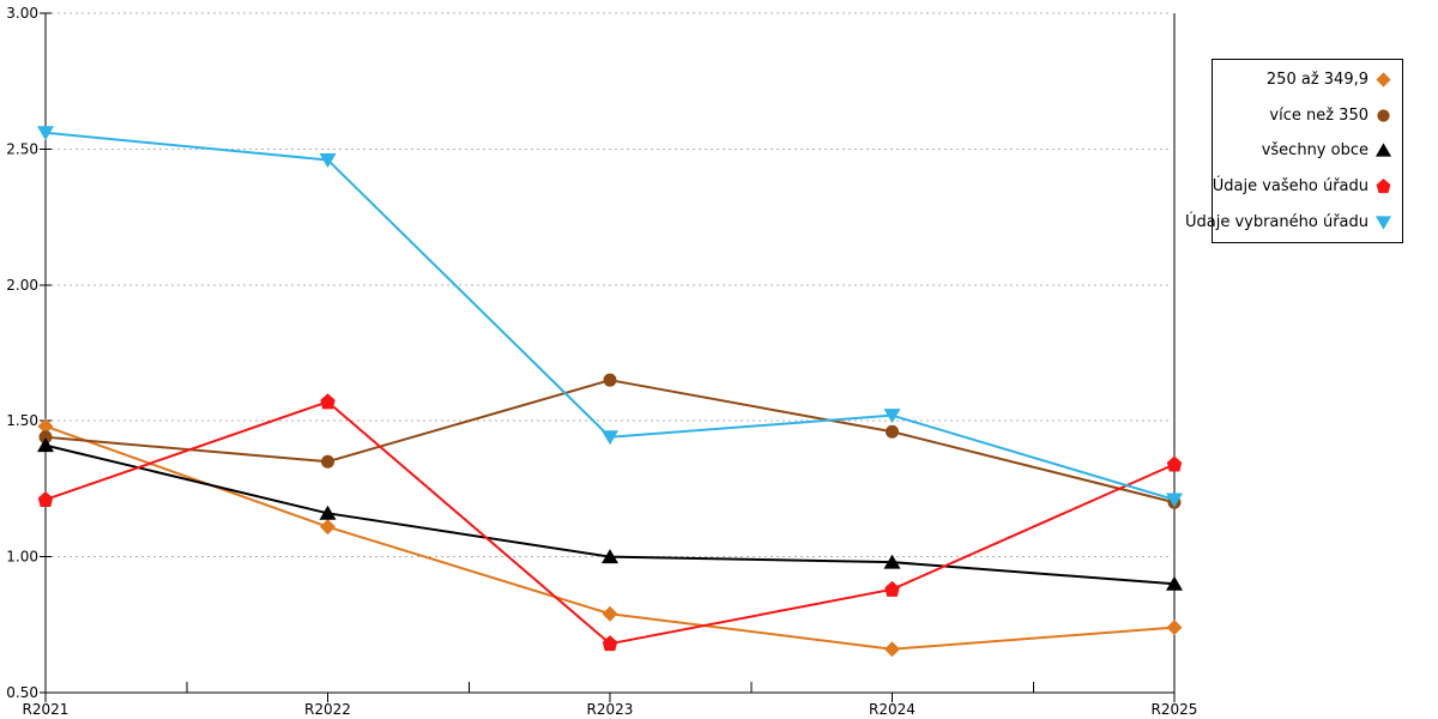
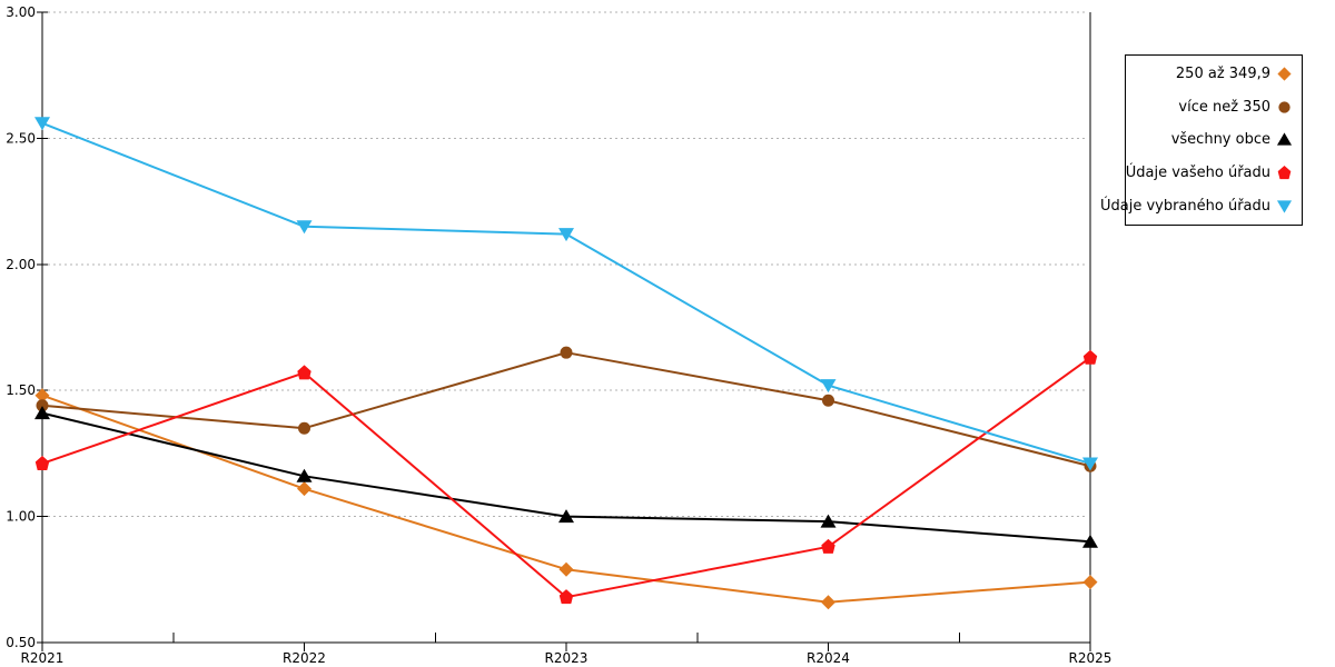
Údaje vybraného úřadu/R2022: 2.46 -> 2.15
Údaje vybraného úřadu/R2023: 1.44 -> 2.12
Údaje vašeho úřadu/R2025: 1.34 -> 1.63
